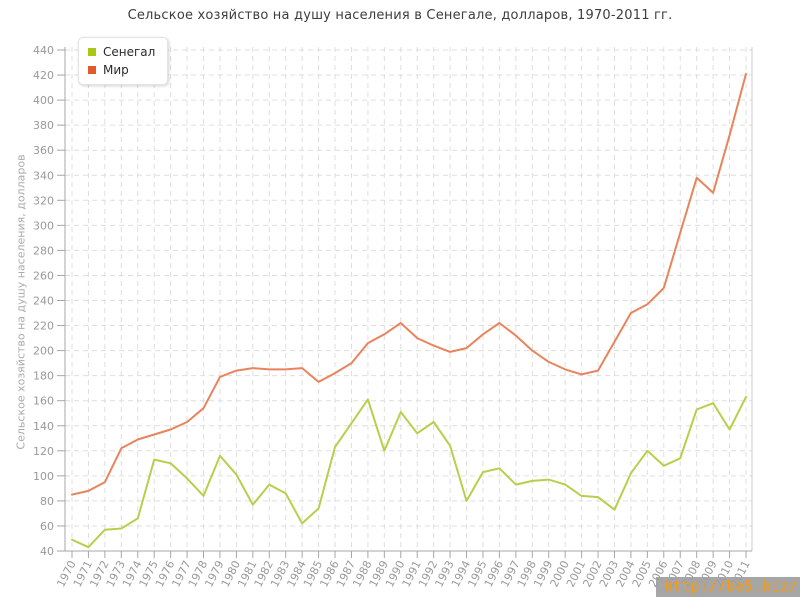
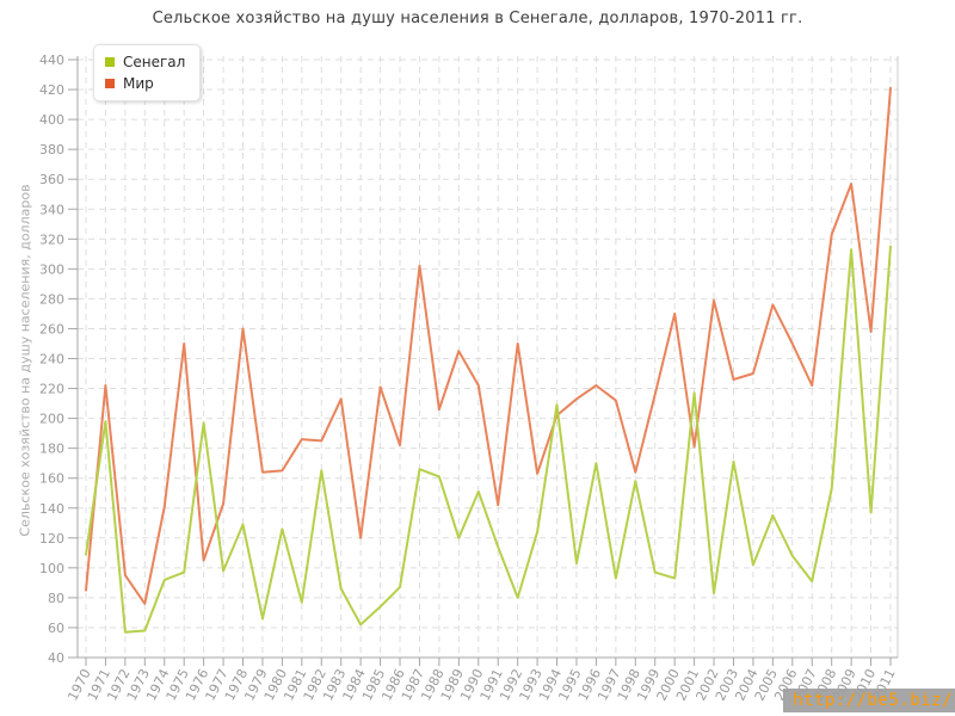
Сенегал/1970: 49 -> 109
Сенегал/1971: 43 -> 198
Мир/1971: 88 -> 222
Мир/1973: 122 -> 76
Сенегал/1974: 66 -> 92
Мир/1974: 129 -> 141
Сенегал/1975: 113 -> 97
Мир/1975: 133 -> 250
Сенегал/1976: 110 -> 197
Мир/1976: 137 -> 105
Сенегал/1978: 84 -> 129
Мир/1978: 154 -> 260
Сенегал/1979: 116 -> 66
Мир/1979: 179 -> 164
Сенегал/1980: 101 -> 126
Мир/1980: 184 -> 165
Сенегал/1982: 93 -> 165
Мир/1983: 185 -> 213
Мир/1984: 186 -> 120
Мир/1985: 175 -> 221
Сенегал/1986: 123 -> 87
Сенегал/1987: 142 -> 166
Мир/1987: 190 -> 302
Мир/1989: 213 -> 245
Сенегал/1991: 134 -> 114
Мир/1991: 210 -> 142
Сенегал/1992: 143 -> 80
Мир/1992: 204 -> 250
Мир/1993: 199 -> 163
Сенегал/1994: 80 -> 209
Сенегал/1996: 106 -> 170
Сенегал/1998: 96 -> 158
Мир/1998: 200 -> 164
Мир/1999: 191 -> 216
Мир/2000: 185 -> 270
Сенегал/2001: 84 -> 217
Мир/2002: 184 -> 279
Сенегал/2003: 73 -> 171
Мир/2003: 207 -> 226
Сенегал/2005: 120 -> 135
Мир/2005: 237 -> 276
Сенегал/2007: 114 -> 91
Мир/2007: 294 -> 222
Мир/2008: 338 -> 323
Сенегал/2009: 158 -> 313
Мир/2009: 326 -> 357
Мир/2010: 372 -> 258
Сенегал/2011: 163 -> 315
